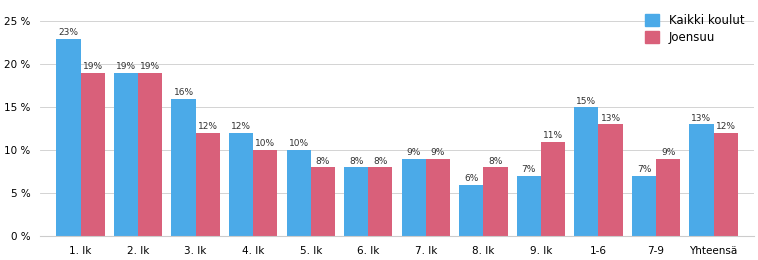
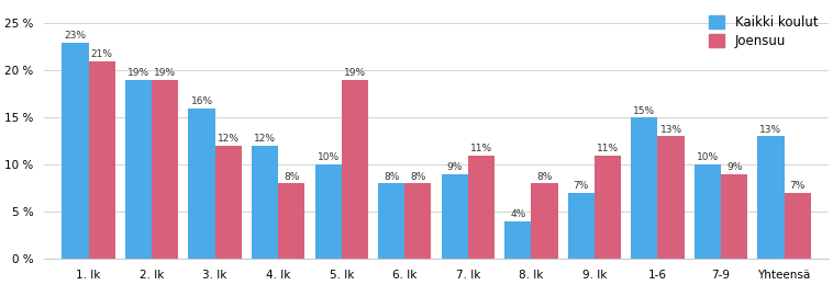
Joensuu/1. lk: 19% -> 21%
Joensuu/4. lk: 10% -> 8%
Joensuu/5. lk: 8% -> 19%
Joensuu/7. lk: 9% -> 11%
Kaikki koulut/8. lk: 6% -> 4%
Kaikki koulut/7-9: 7% -> 10%
Joensuu/Yhteensä: 12% -> 7%
